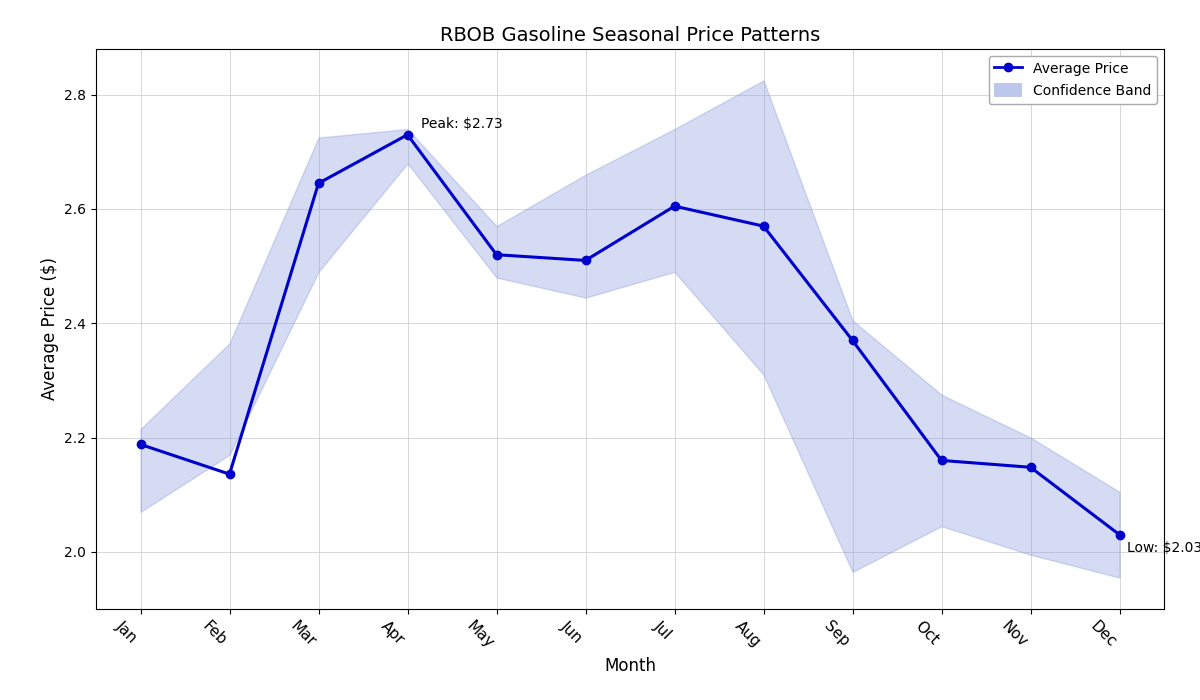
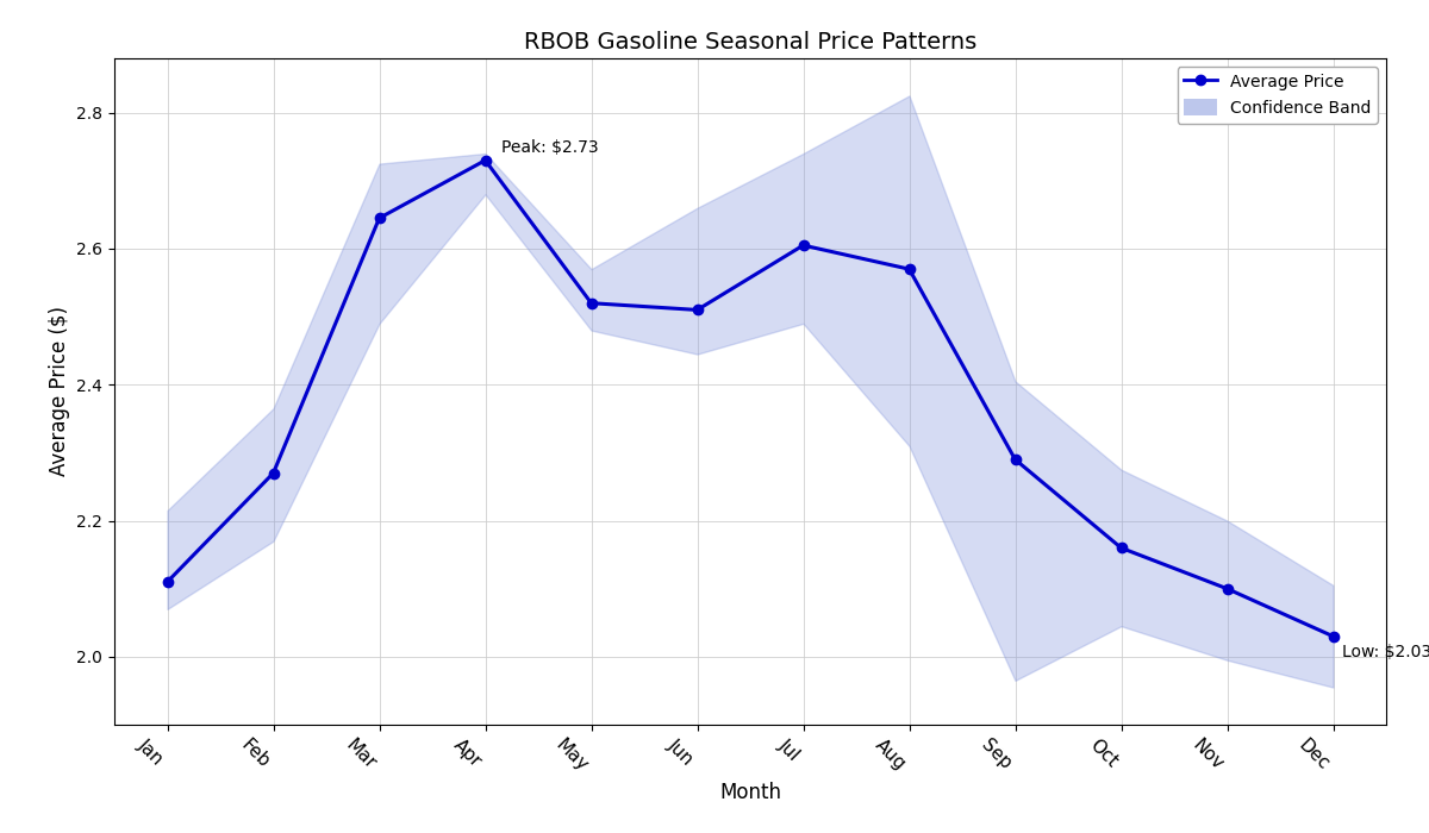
Average Price/Jan: 2.188 -> 2.110
Average Price/Feb: 2.136 -> 2.270
Average Price/Sep: 2.370 -> 2.290
Average Price/Nov: 2.148 -> 2.100
